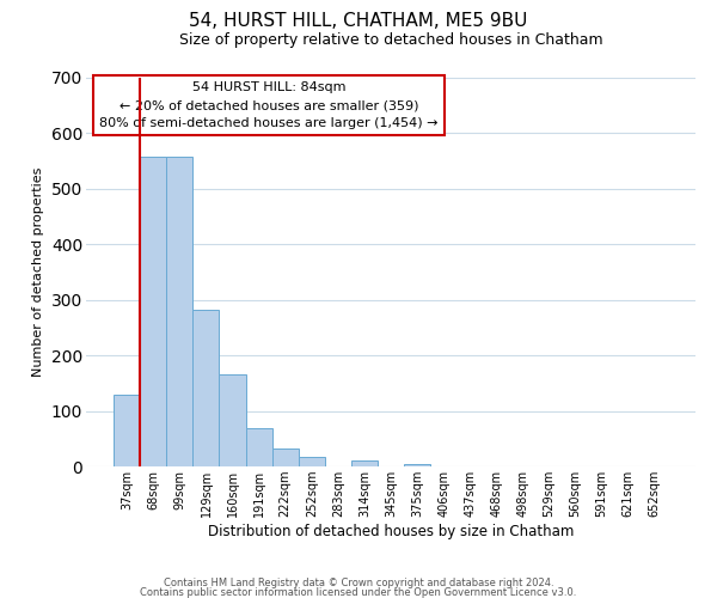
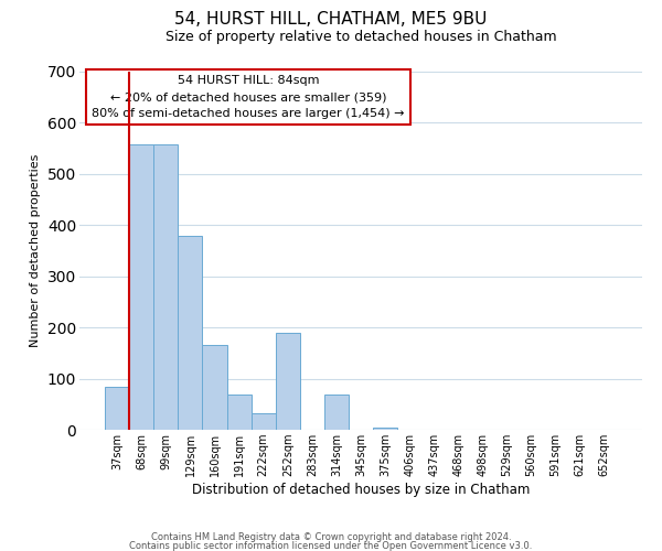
37sqm: 130 -> 85
129sqm: 283 -> 380
252sqm: 18 -> 190
314sqm: 10 -> 70
